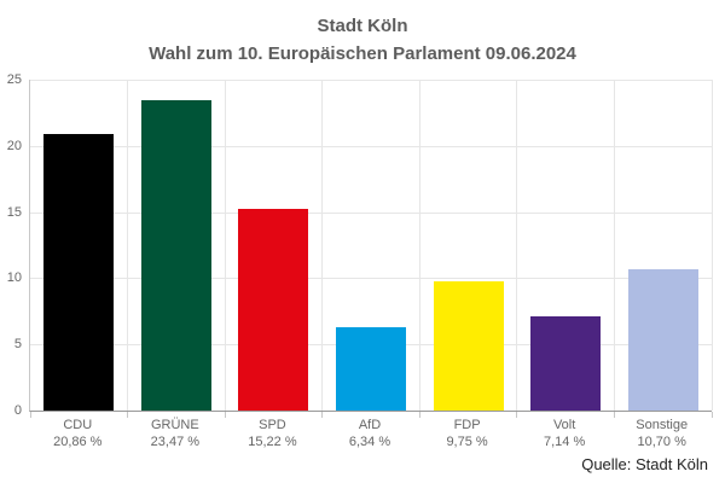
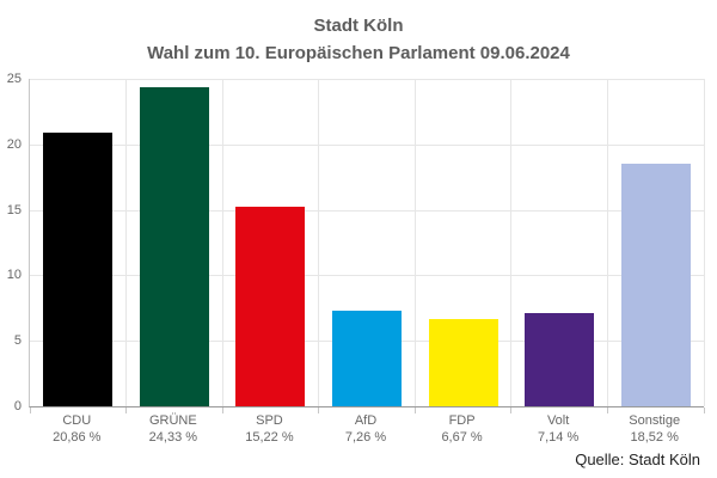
GRÜNE: 23,47 -> 24,33
AfD: 6,34 -> 7,26
FDP: 9,75 -> 6,67
Sonstige: 10,70 -> 18,52
